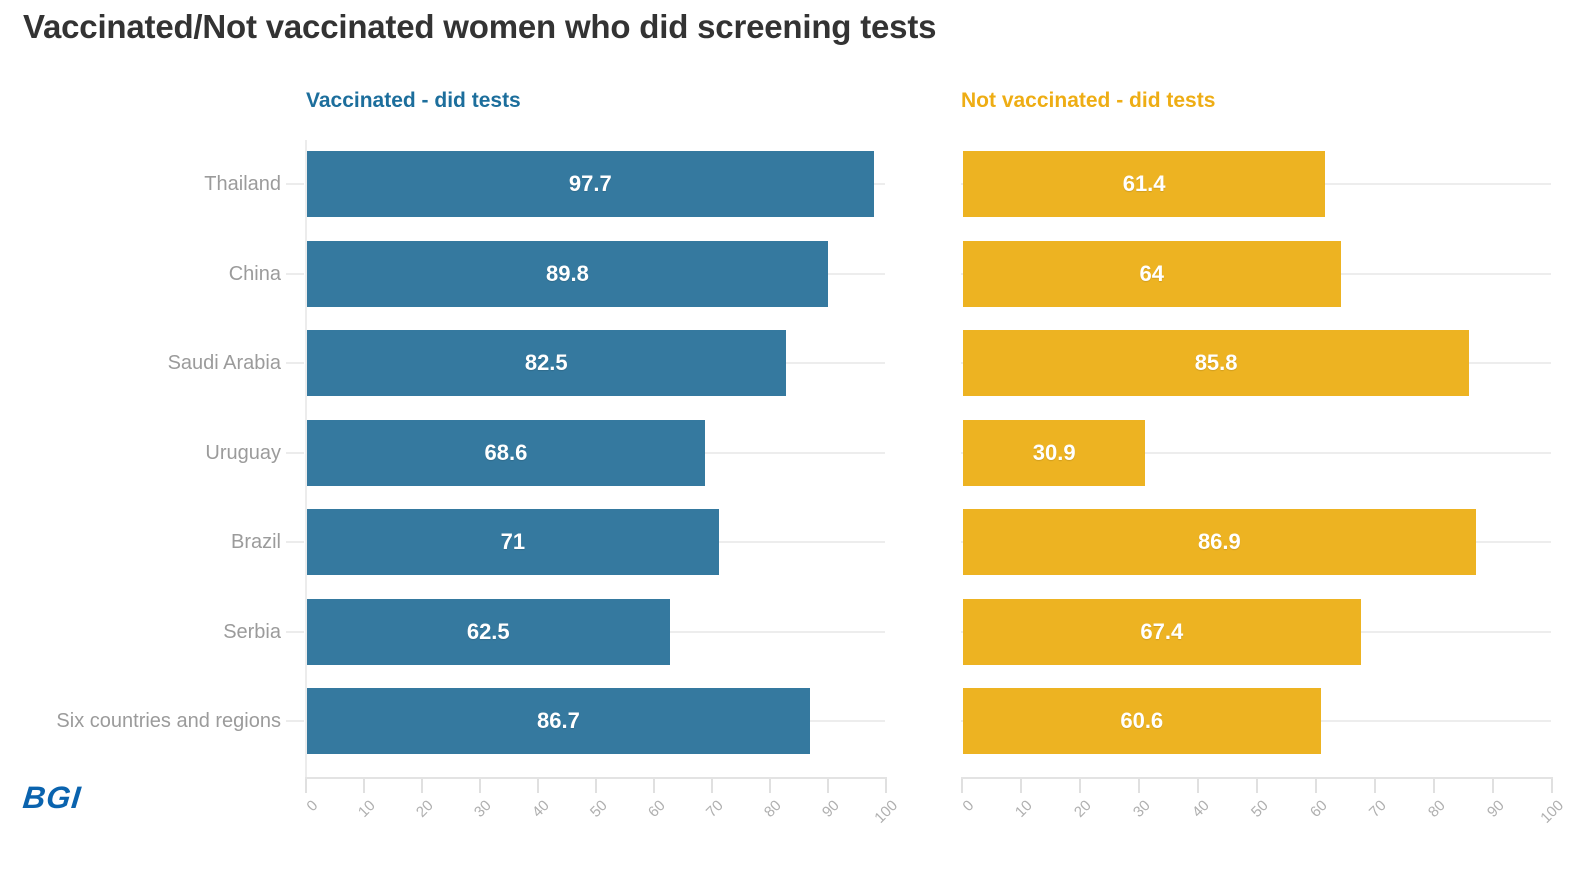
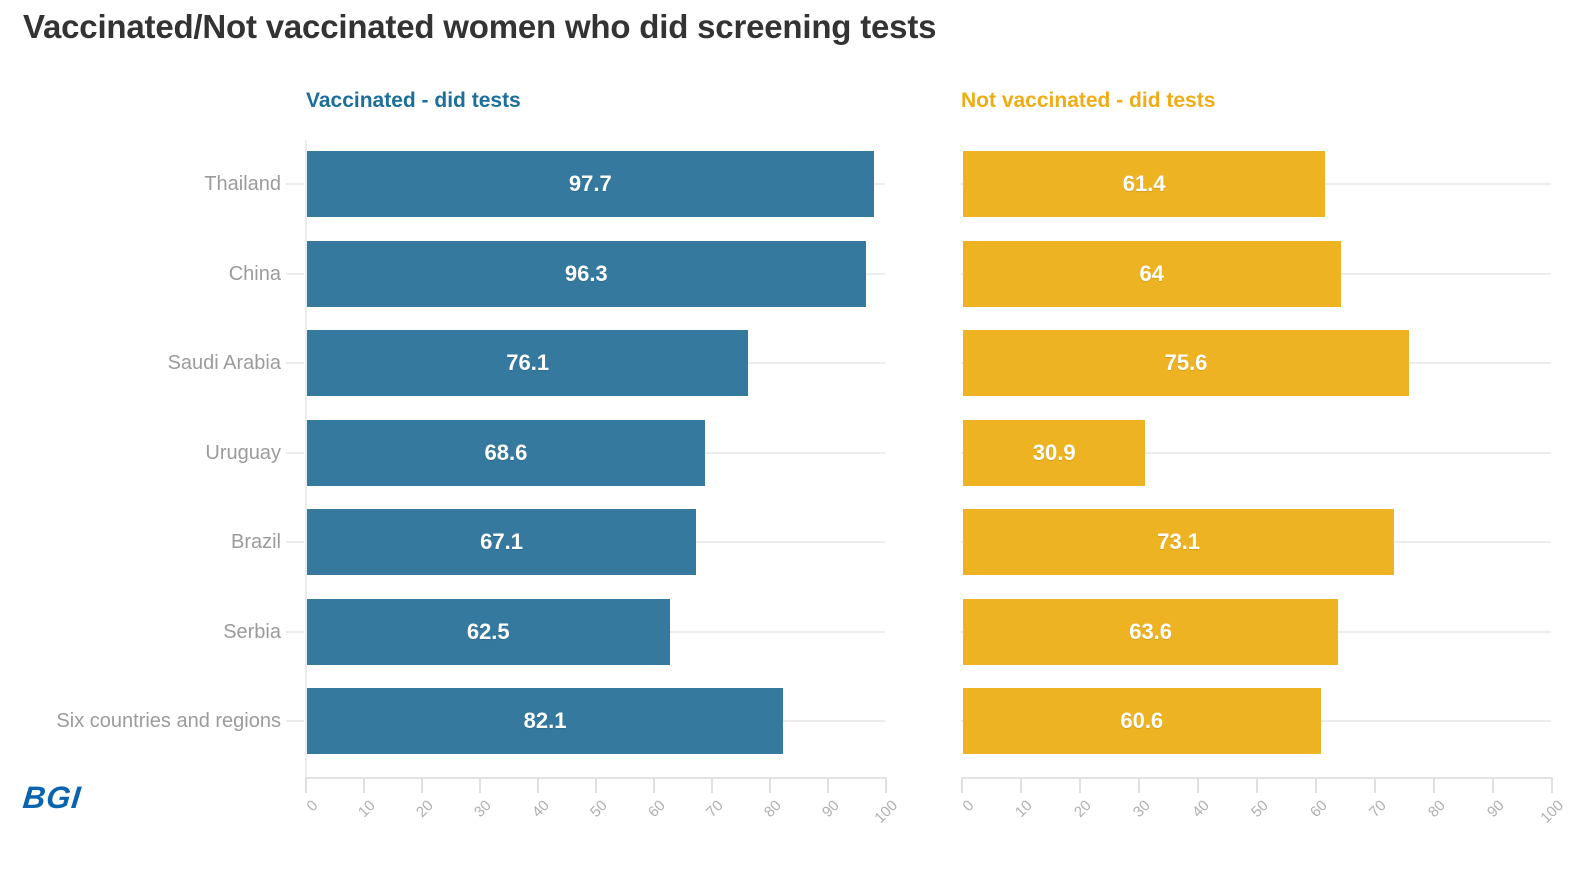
Vaccinated - did tests/China: 89.8 -> 96.3
Vaccinated - did tests/Saudi Arabia: 82.5 -> 76.1
Not vaccinated - did tests/Saudi Arabia: 85.8 -> 75.6
Vaccinated - did tests/Brazil: 71 -> 67.1
Not vaccinated - did tests/Brazil: 86.9 -> 73.1
Not vaccinated - did tests/Serbia: 67.4 -> 63.6
Vaccinated - did tests/Six countries and regions: 86.7 -> 82.1
